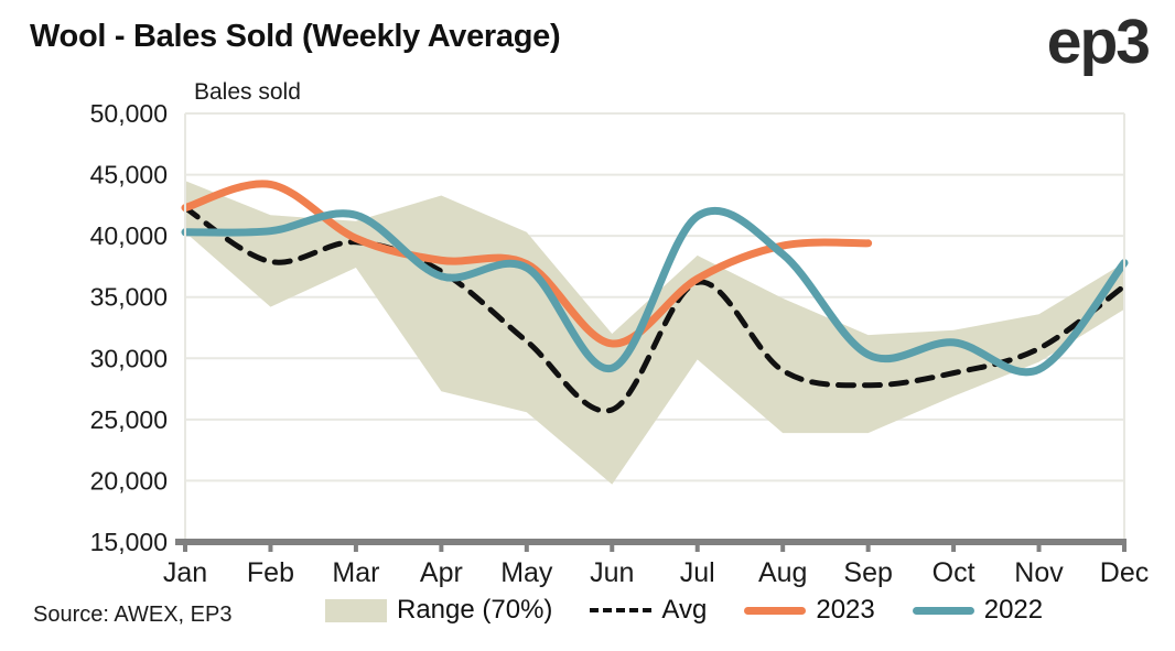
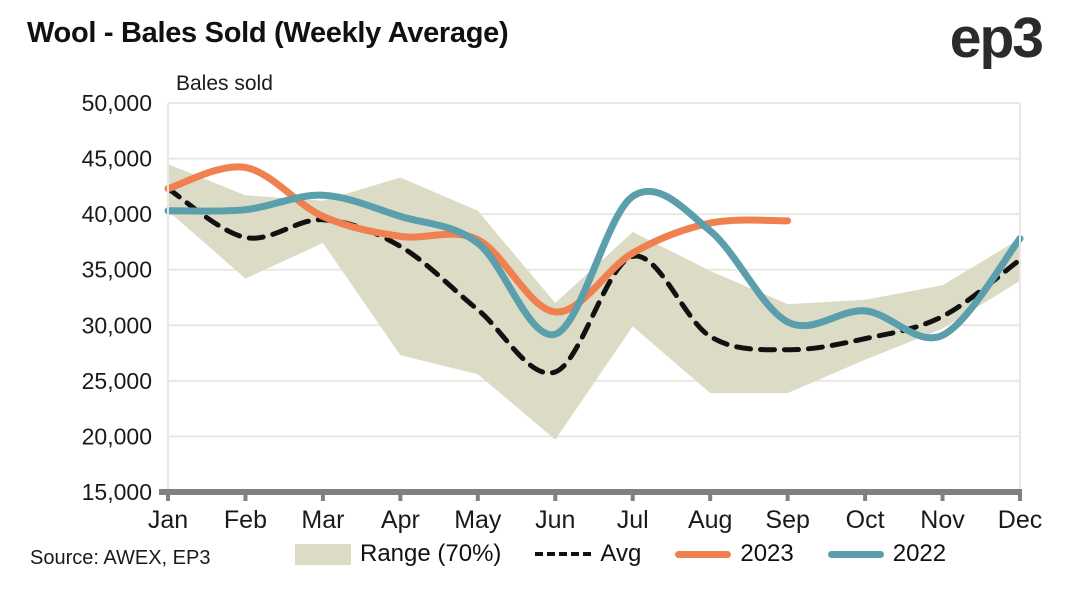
2022/Apr: 36700 -> 39800
